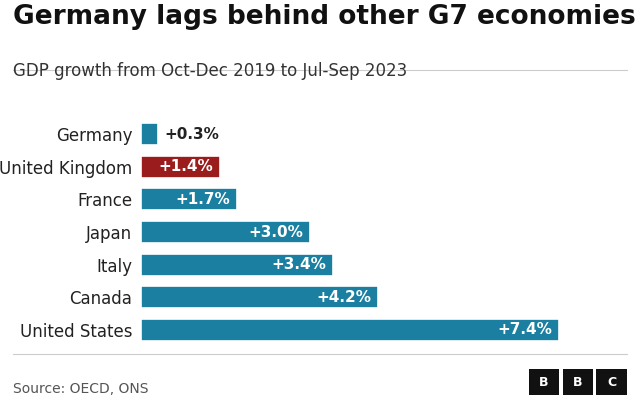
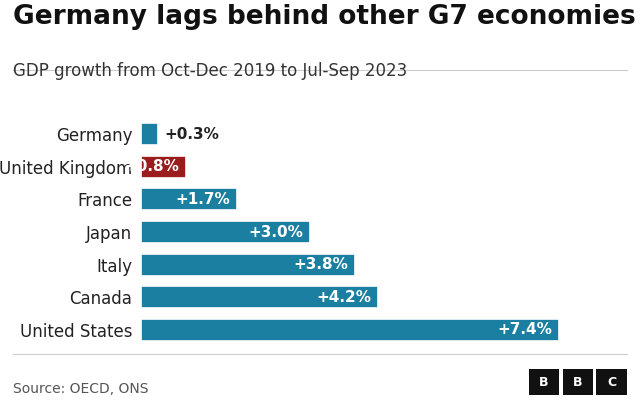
United Kingdom: +1.4% -> +0.8%
Italy: +3.4% -> +3.8%
